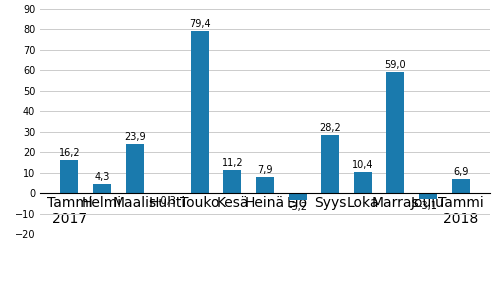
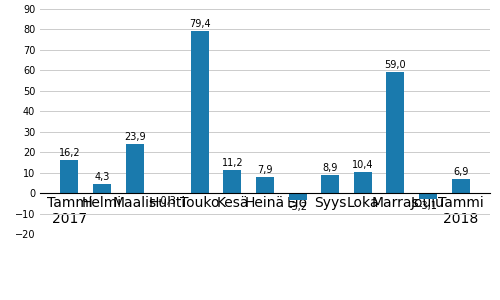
Syys: 28,2 -> 8,9
